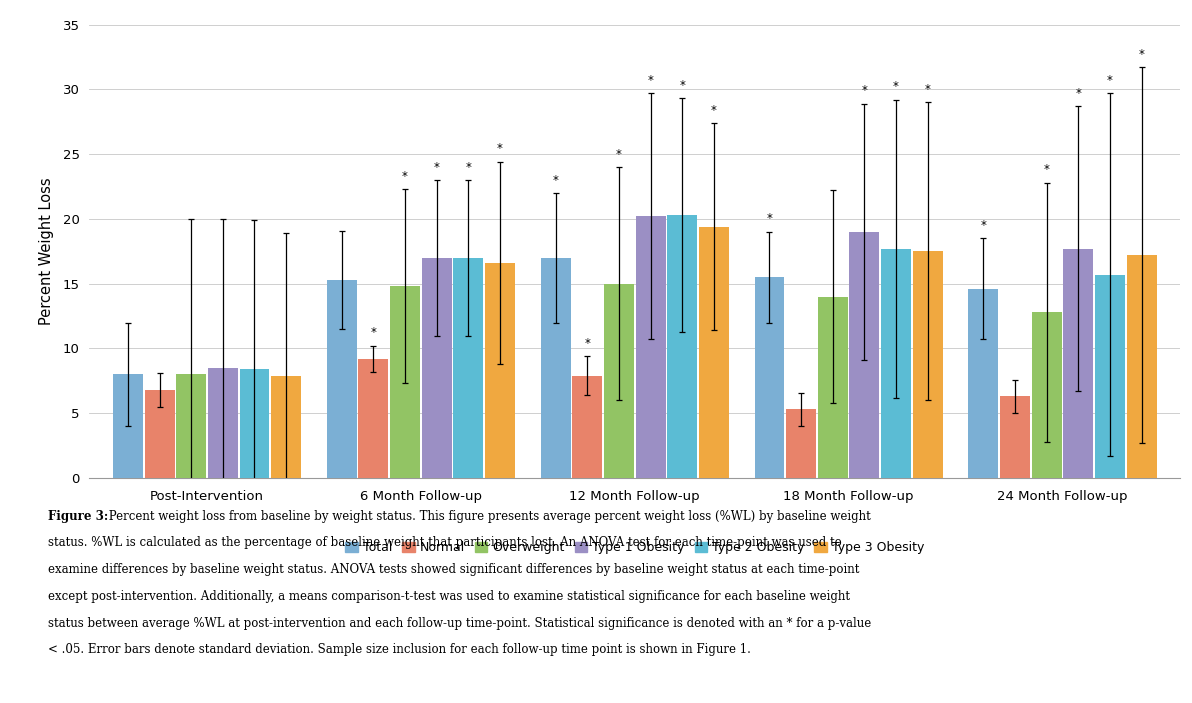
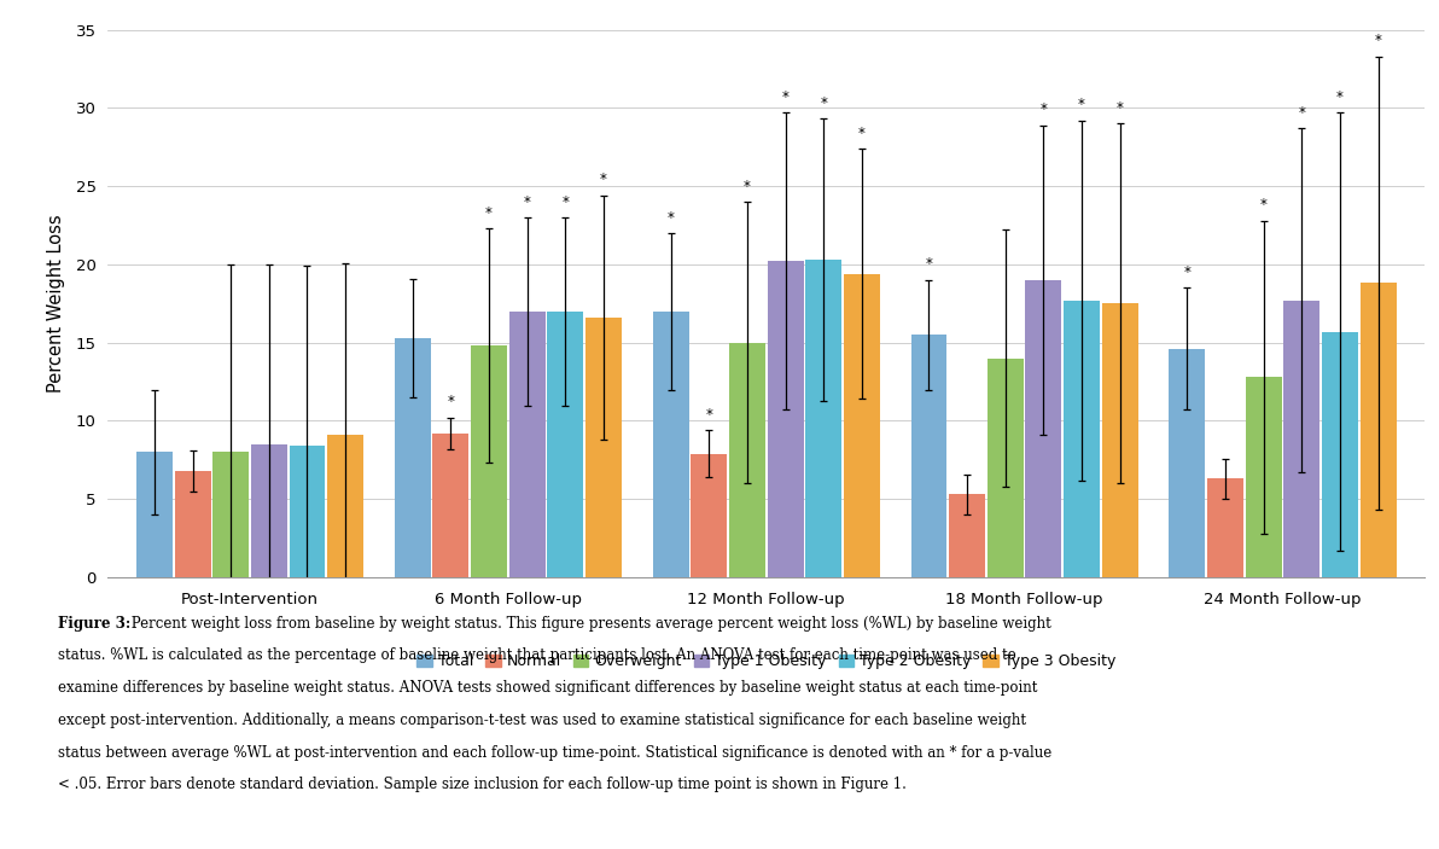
Type 3 Obesity/Post-Intervention: 7.9 -> 9.1
Type 3 Obesity/24 Month Follow-up: 17.2 -> 18.8
